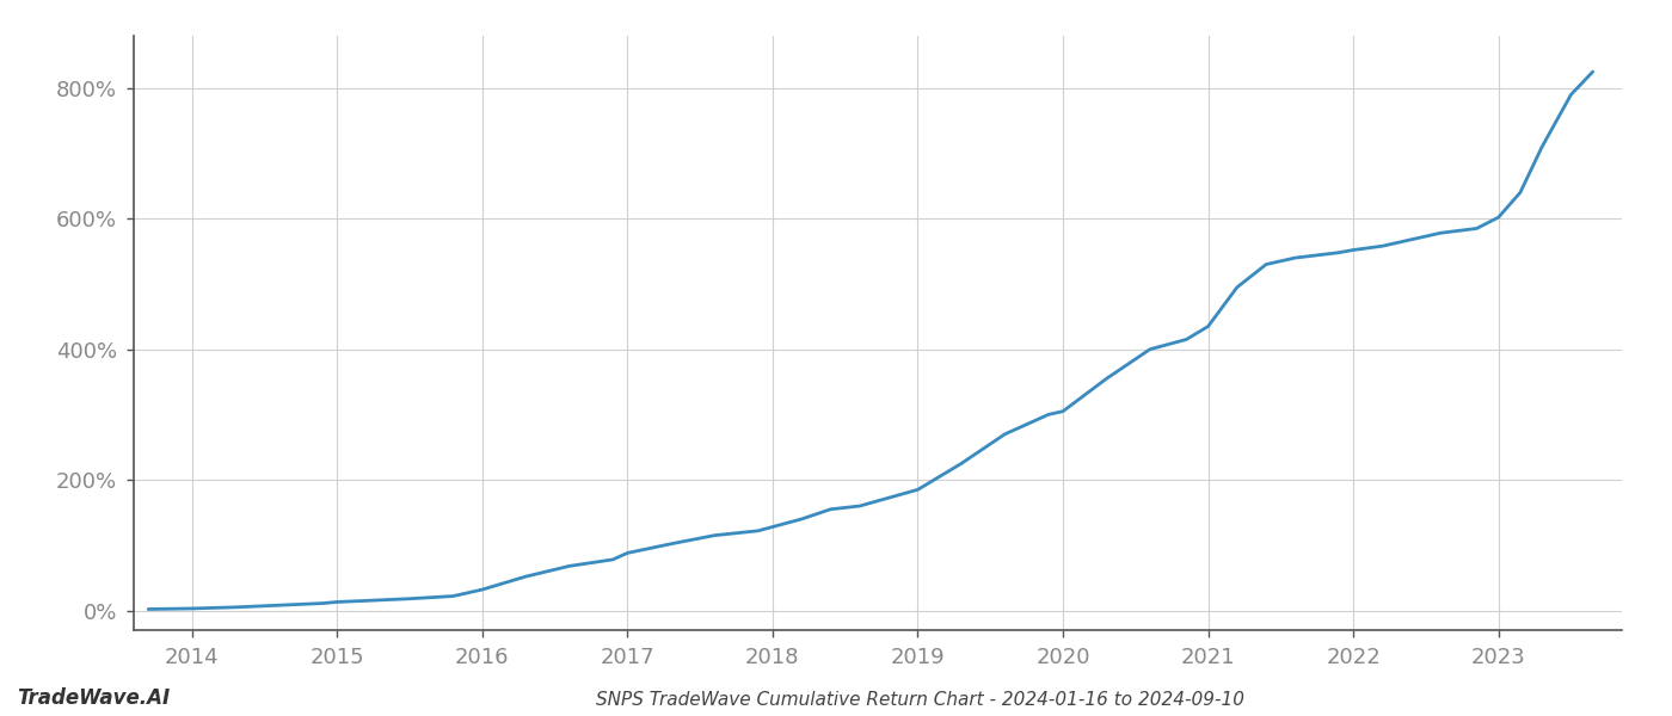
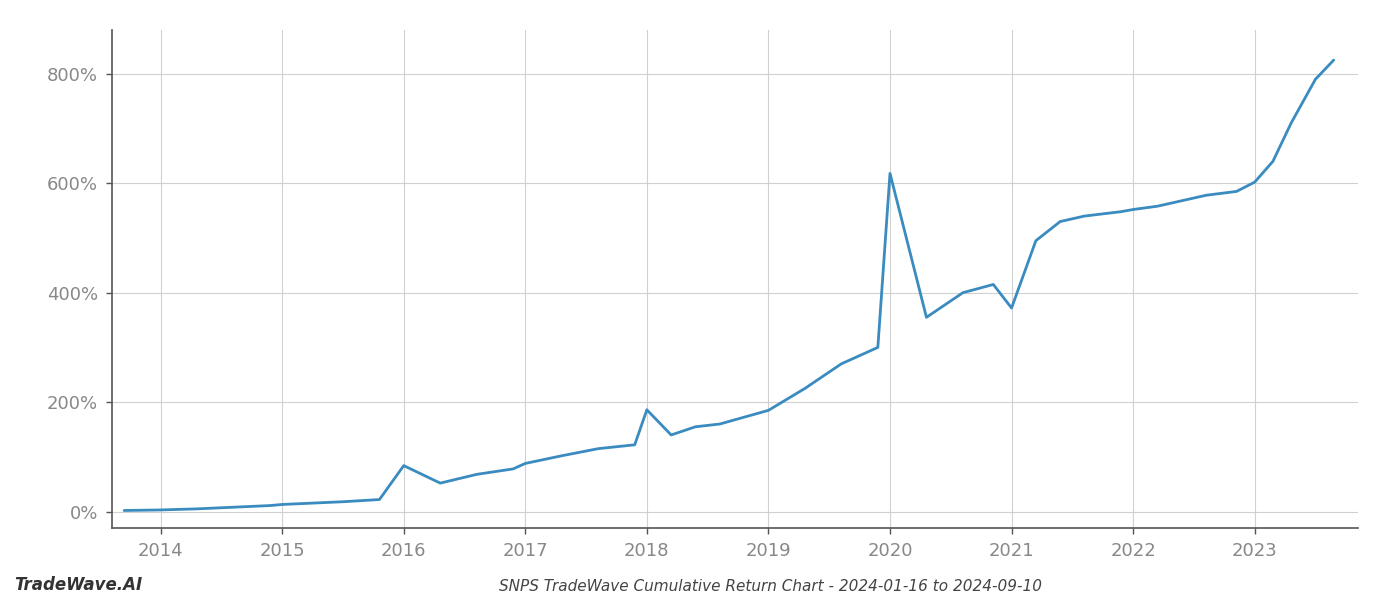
2016: 32% -> 84%
2018: 128% -> 186%
2020: 305% -> 618%
2021: 435% -> 372%
